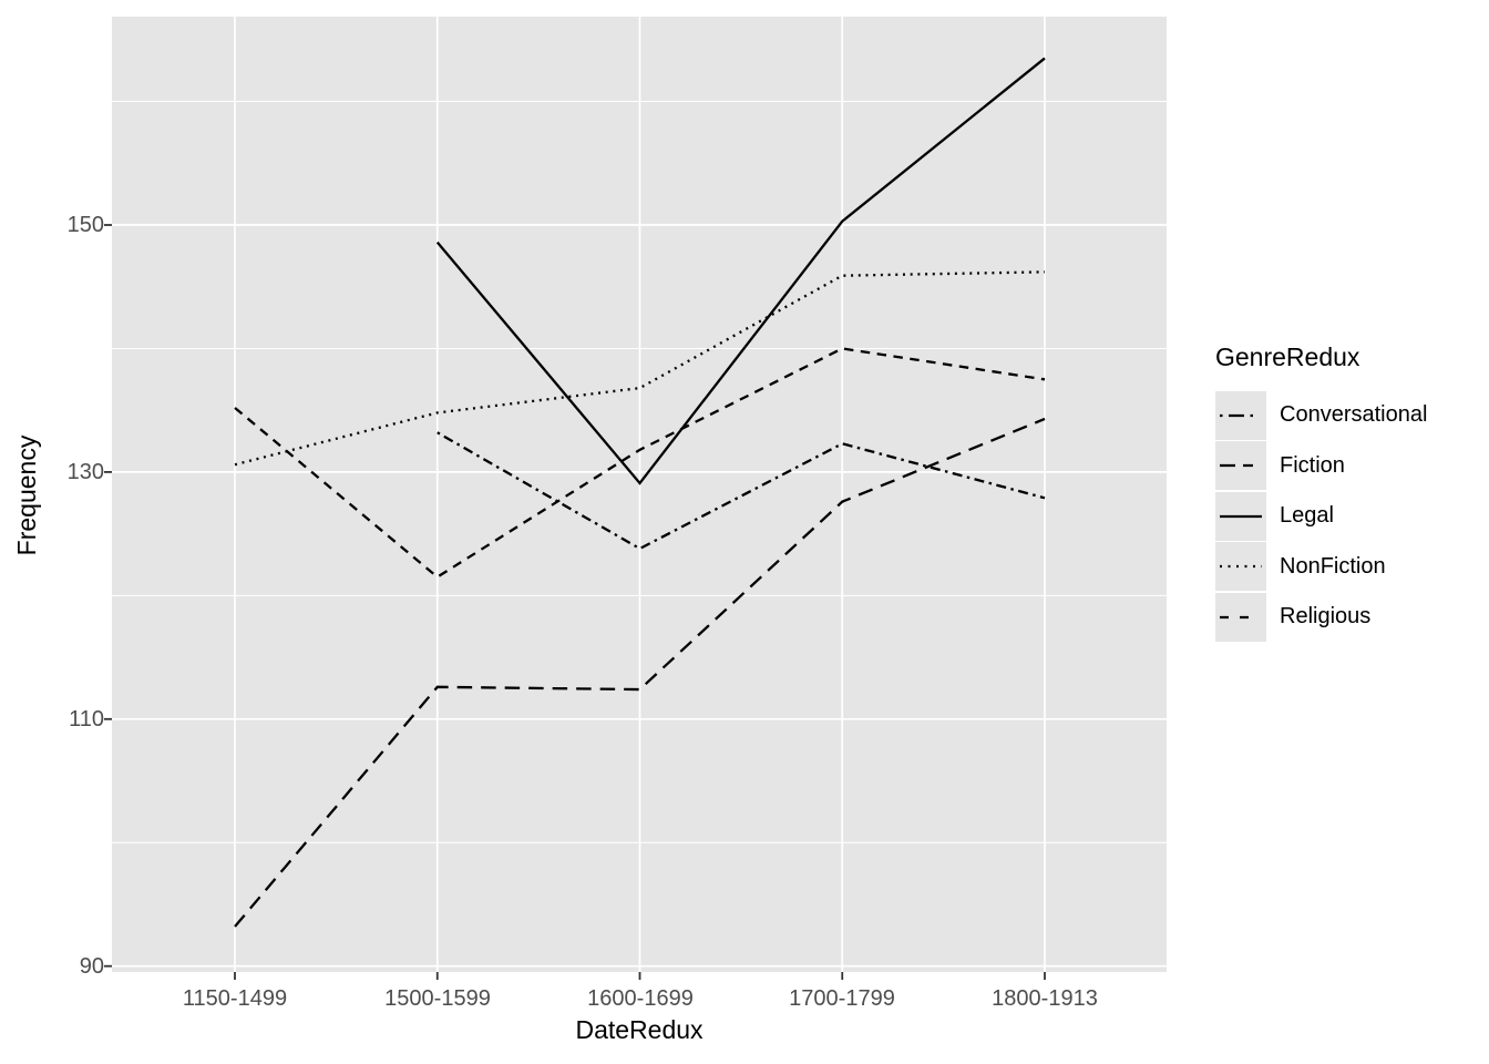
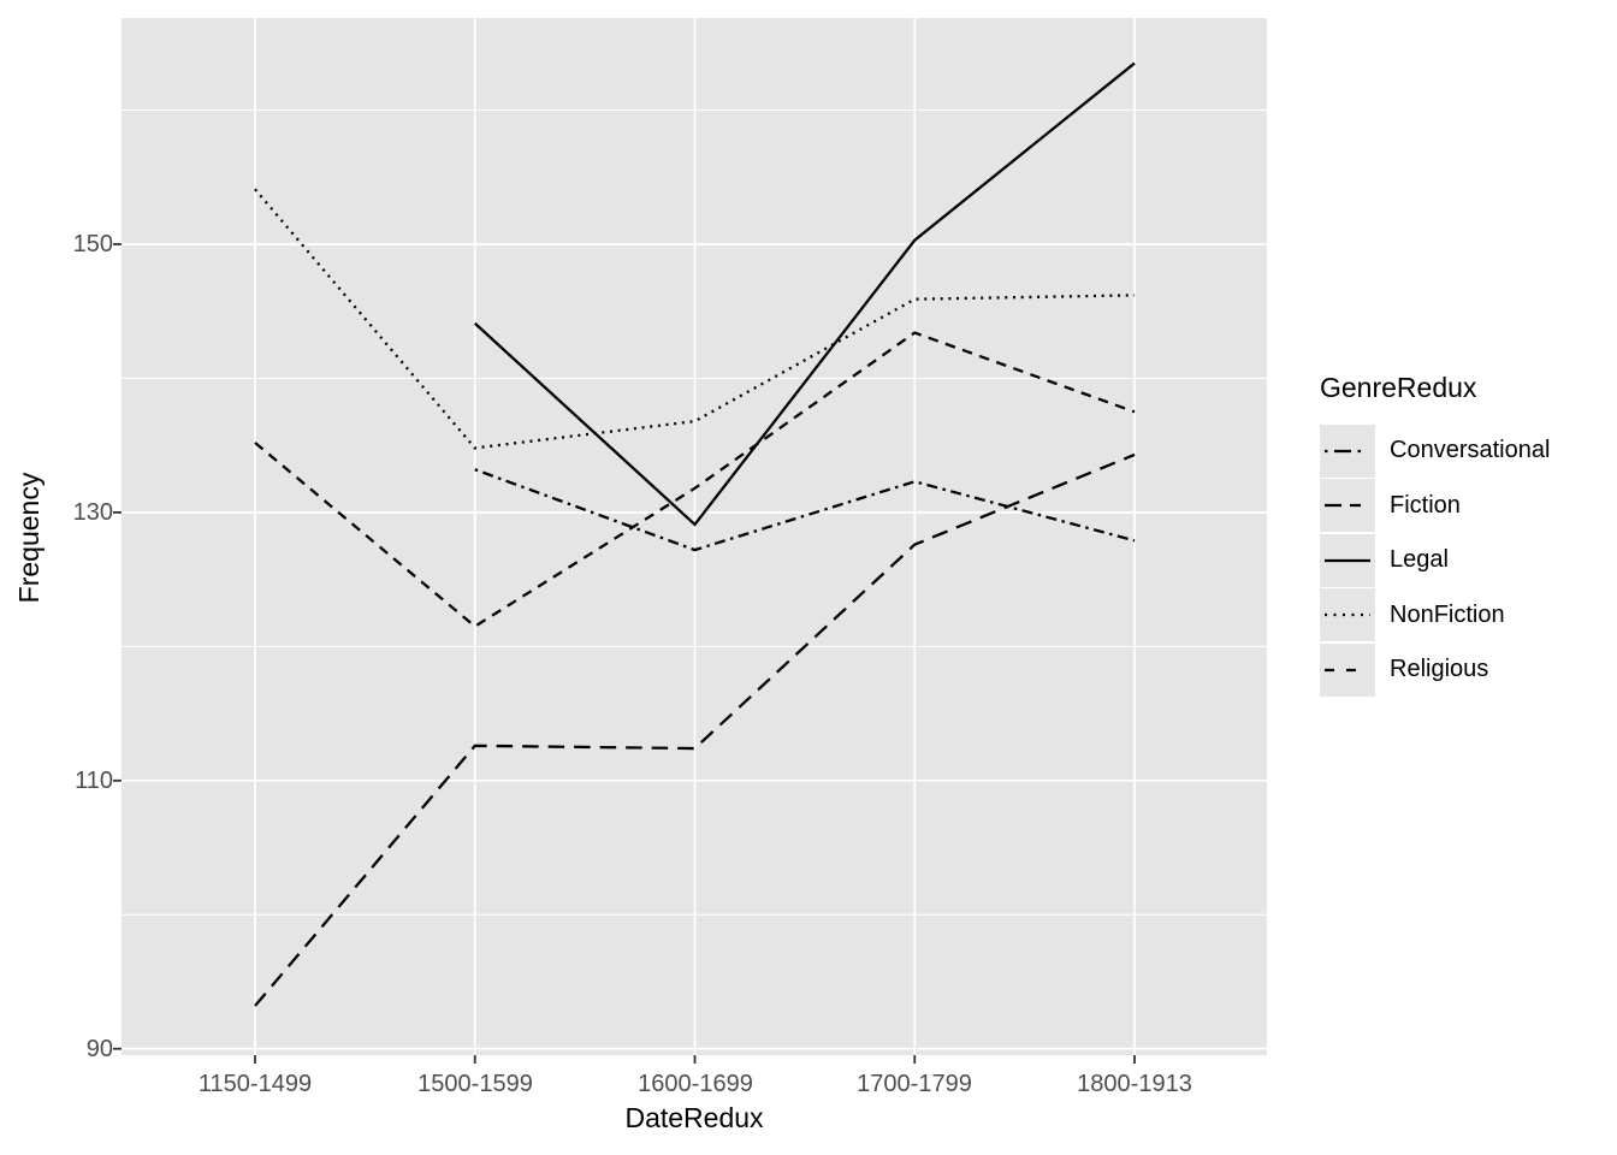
NonFiction/1150-1499: 130.6 -> 154.1
Legal/1500-1599: 148.6 -> 144.1
Conversational/1600-1699: 123.8 -> 127.2
Religious/1700-1799: 140.0 -> 143.4
